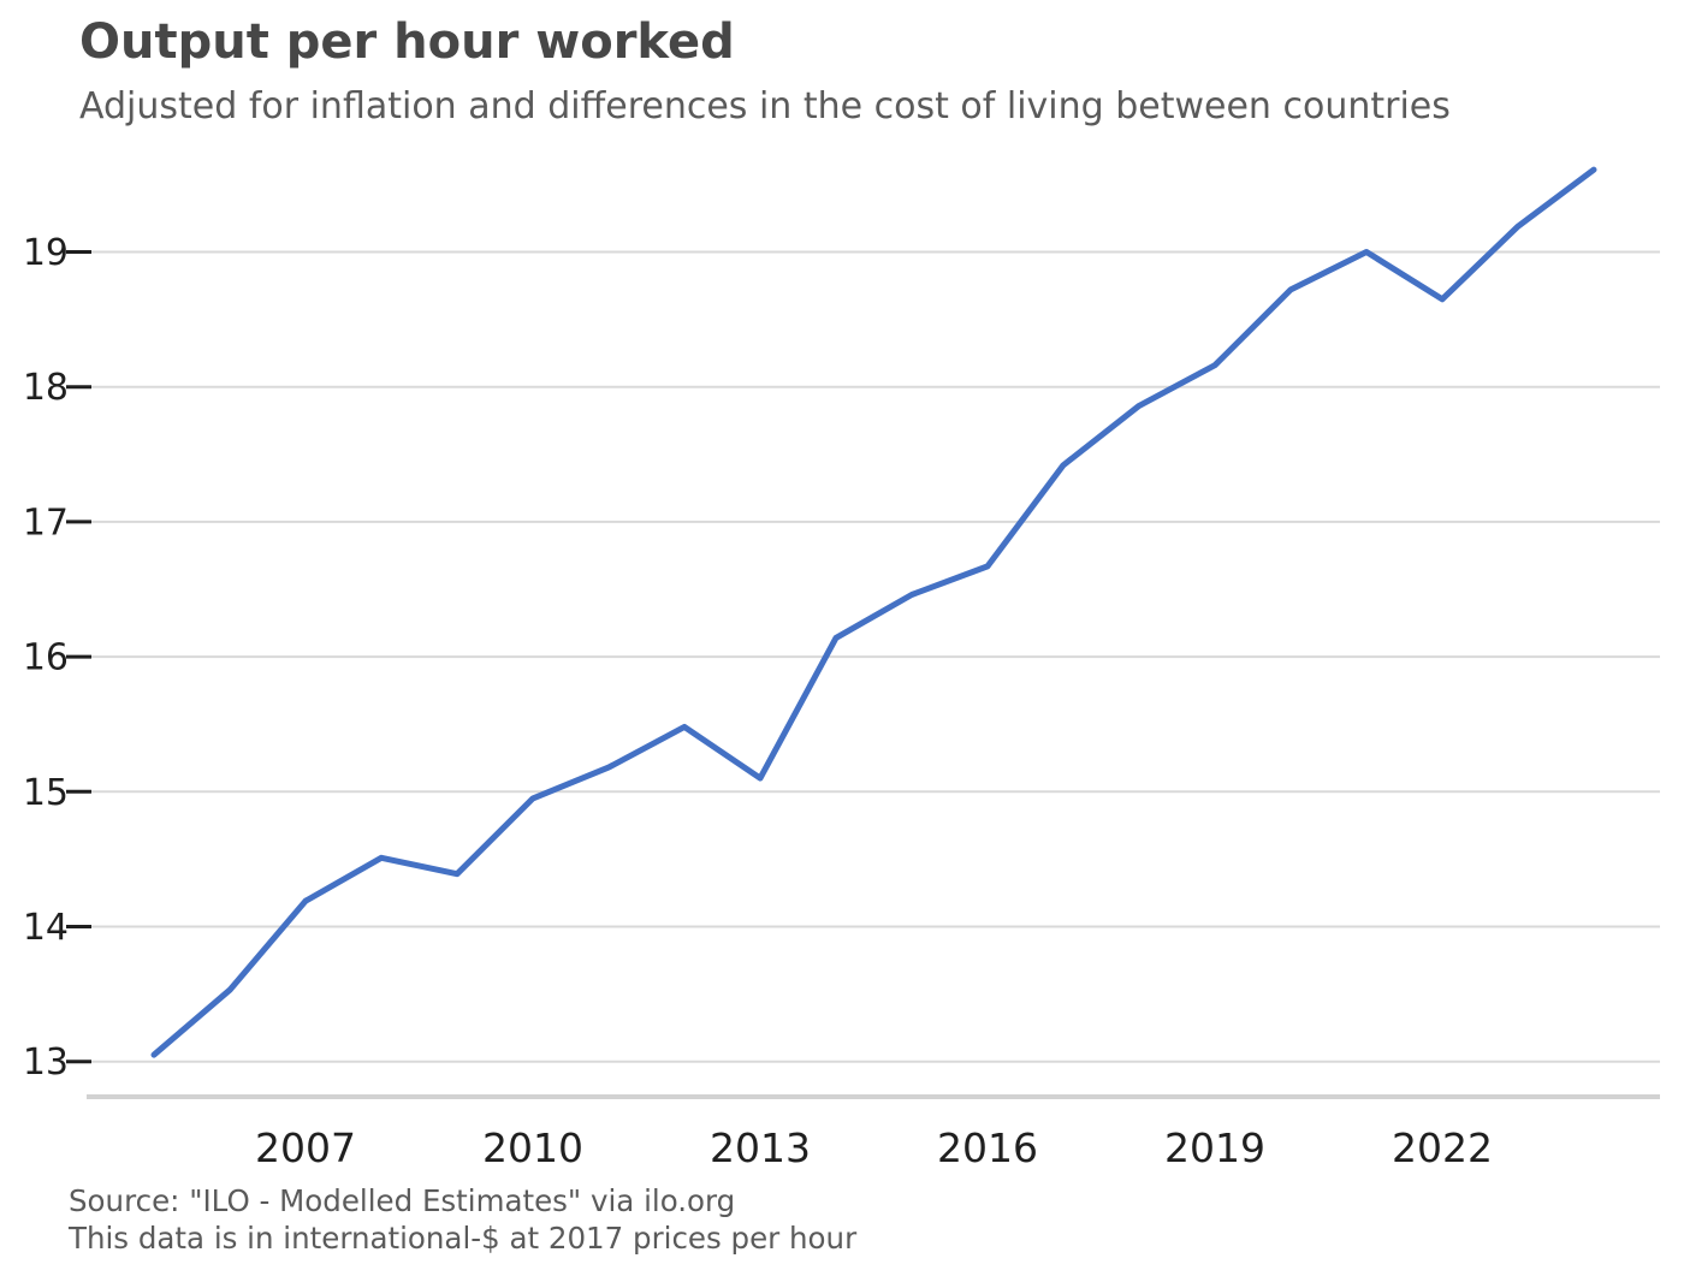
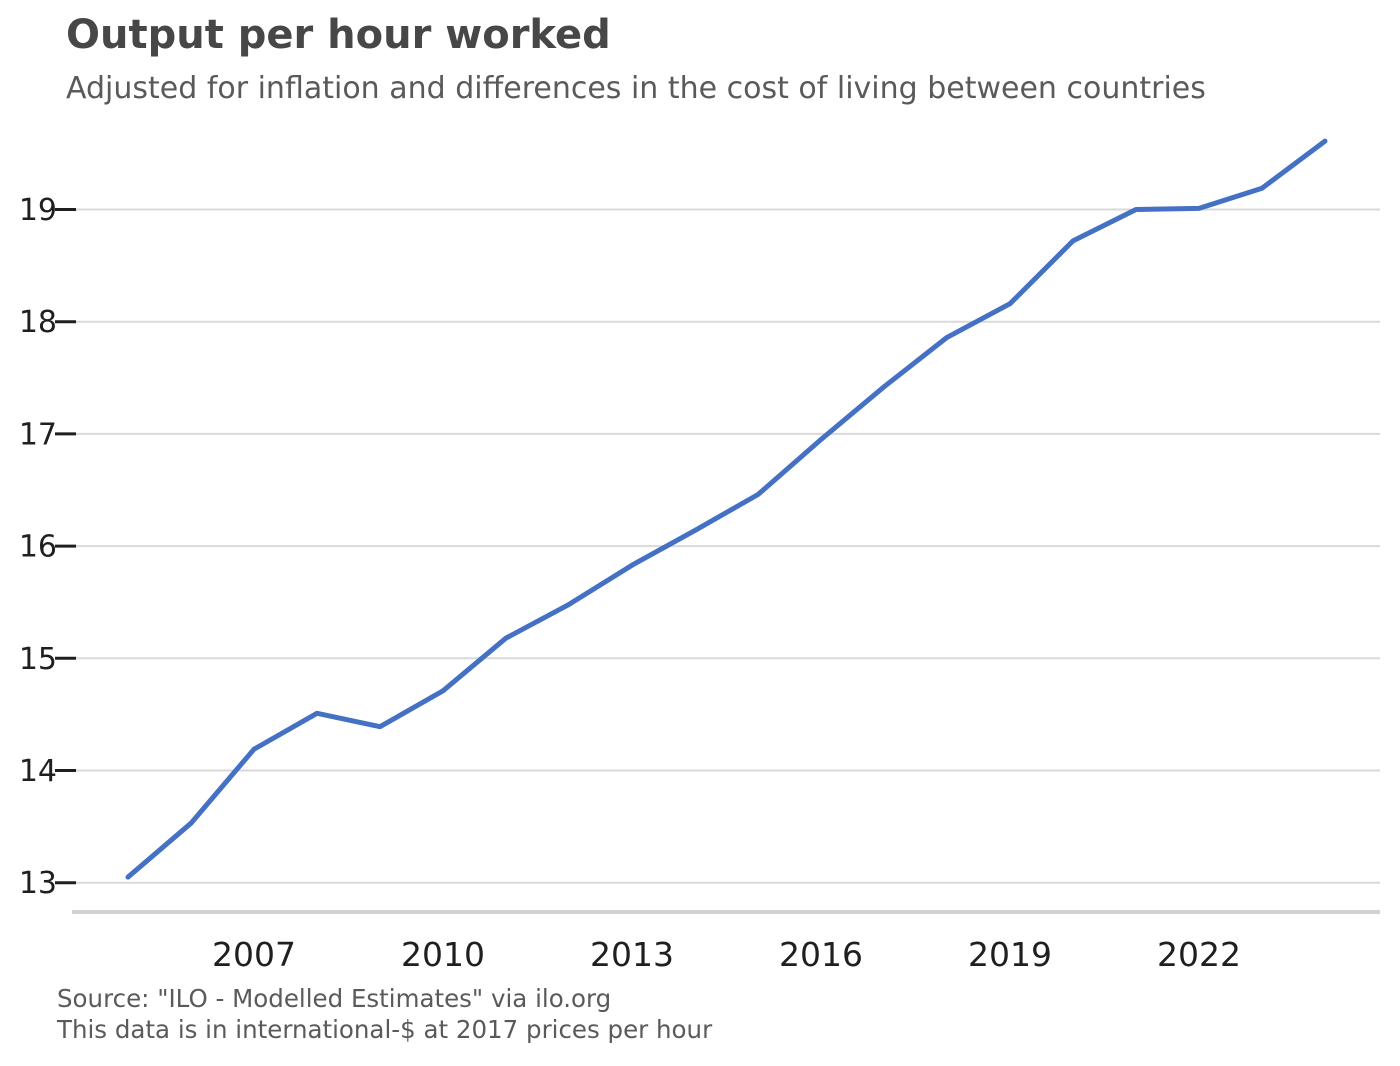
2010: 14.95 -> 14.71
2013: 15.10 -> 15.83
2016: 16.67 -> 16.95
2022: 18.65 -> 19.01
